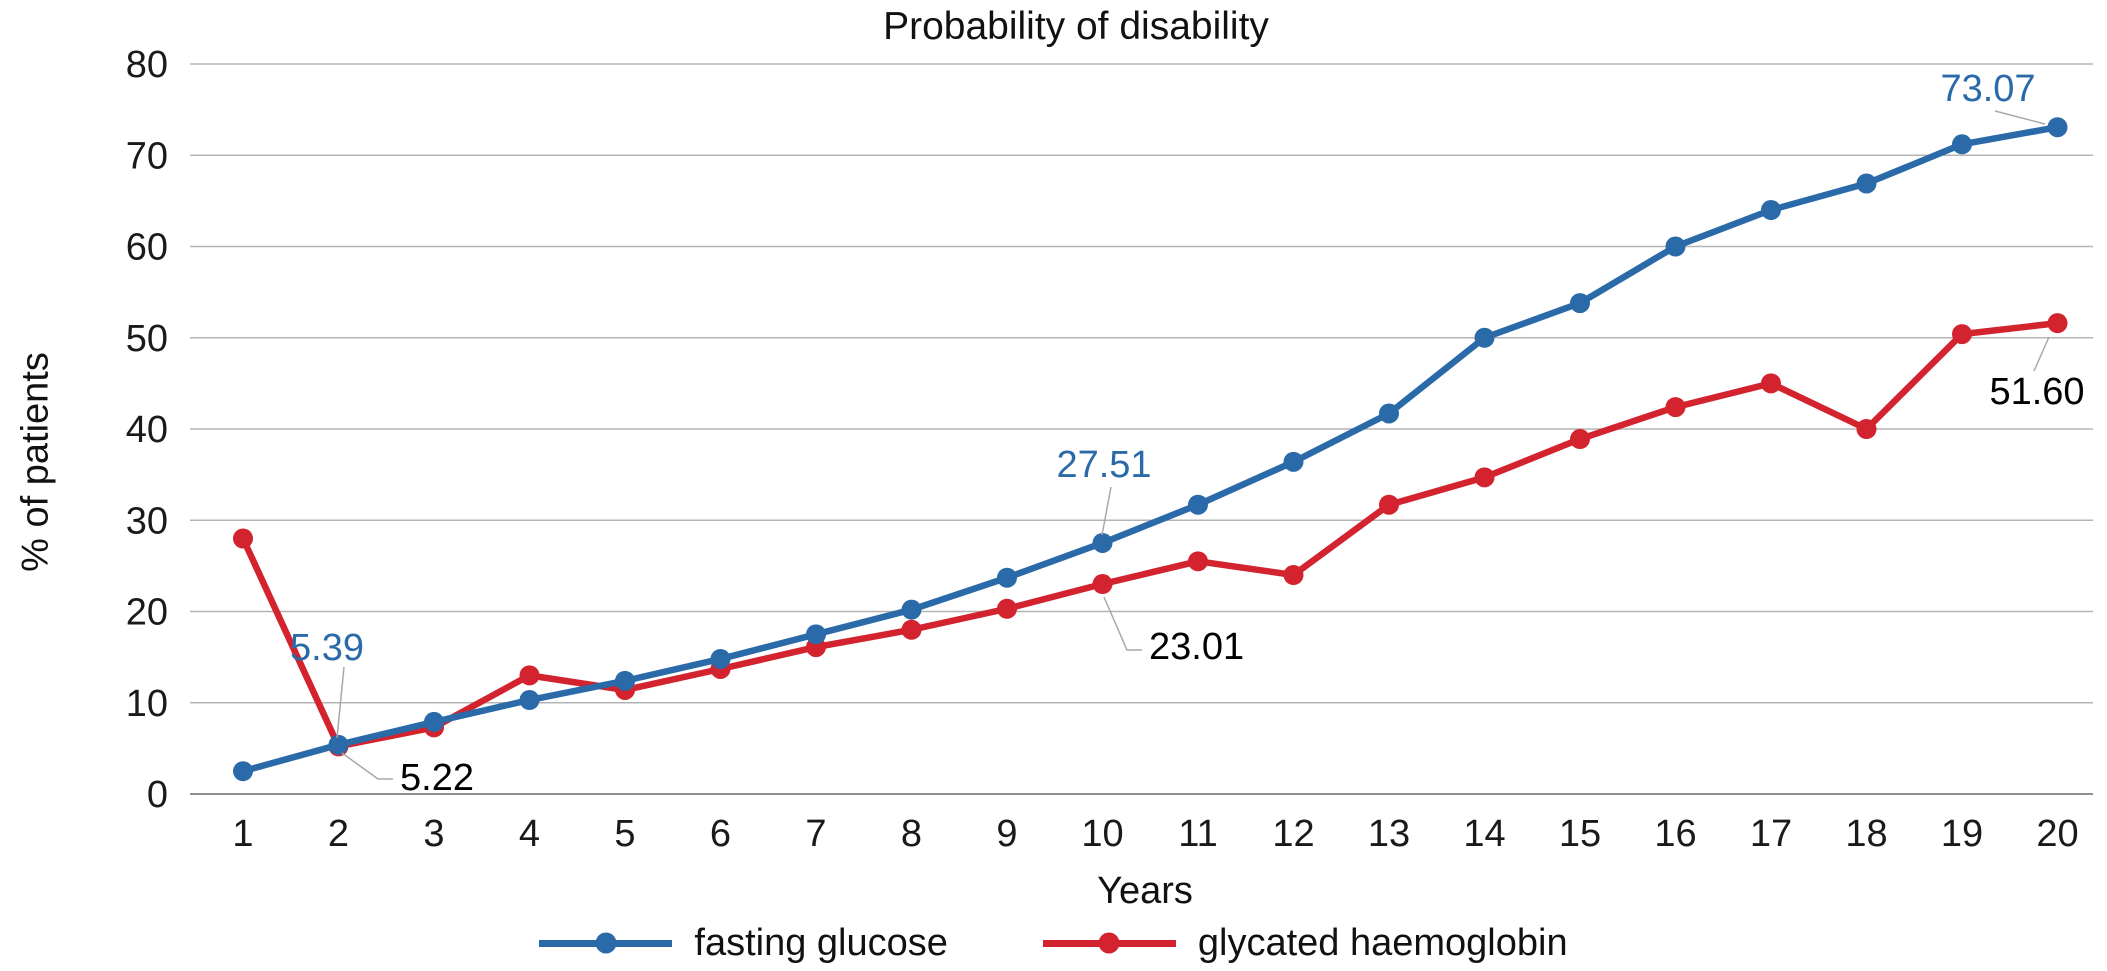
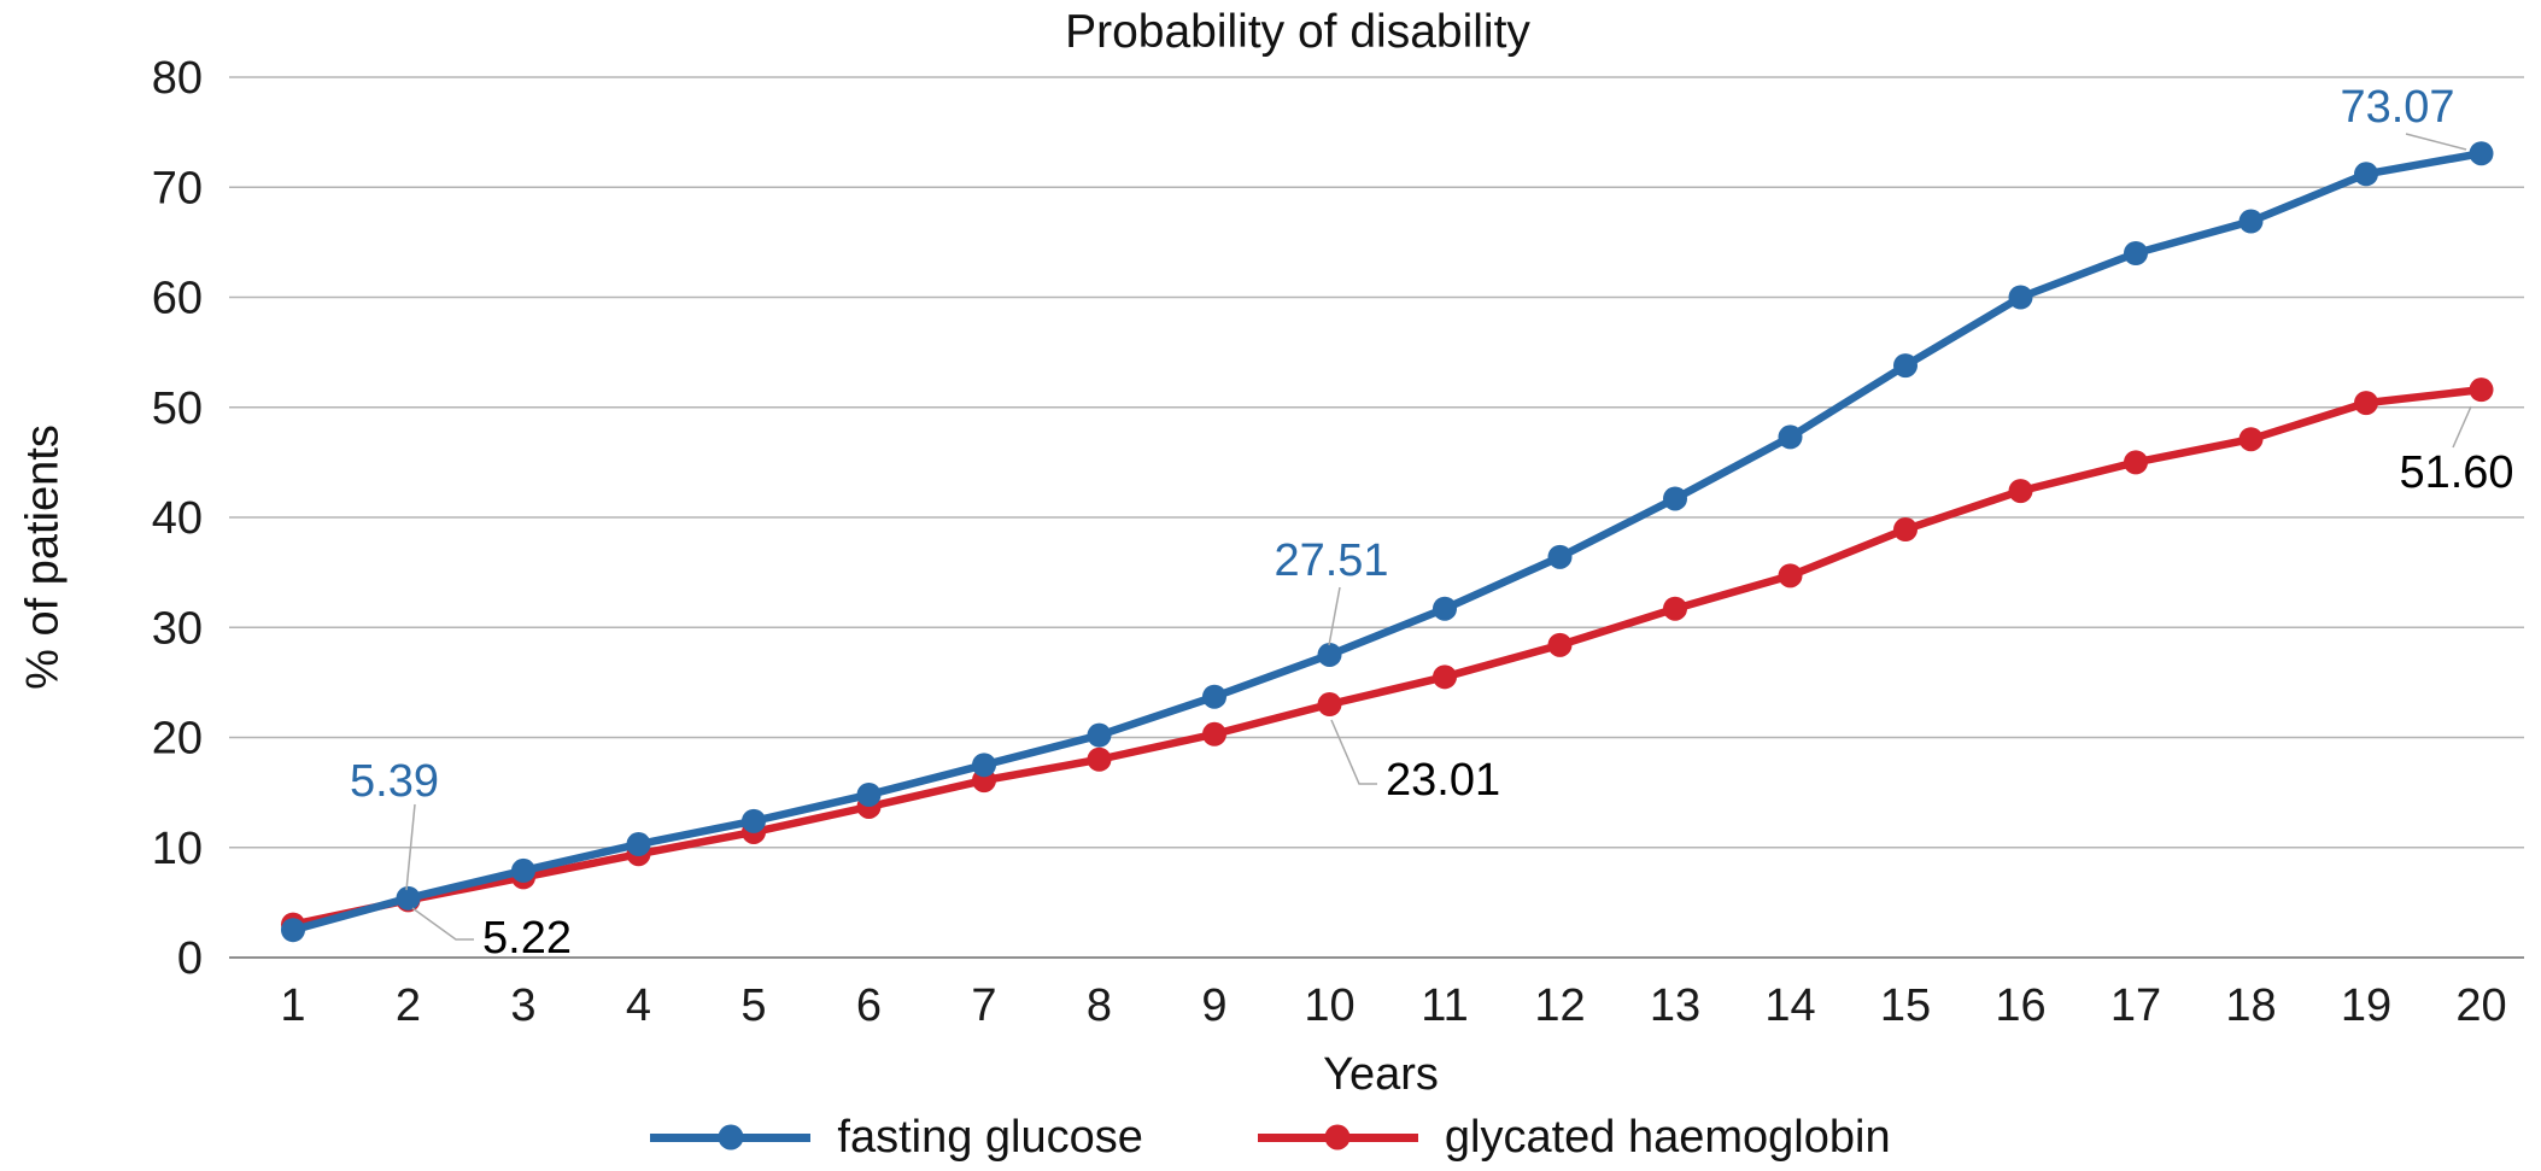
glycated haemoglobin/1: 28 -> 3
glycated haemoglobin/4: 13 -> 9
glycated haemoglobin/12: 24 -> 28
fasting glucose/14: 50 -> 47
glycated haemoglobin/18: 40 -> 47
